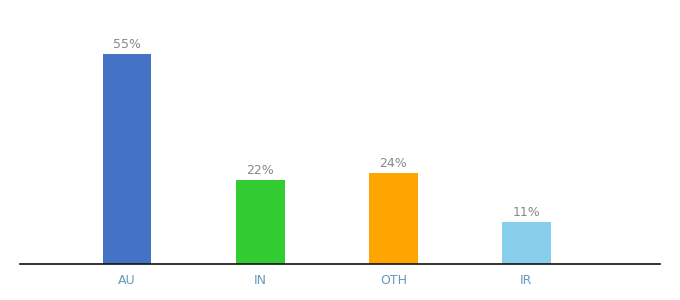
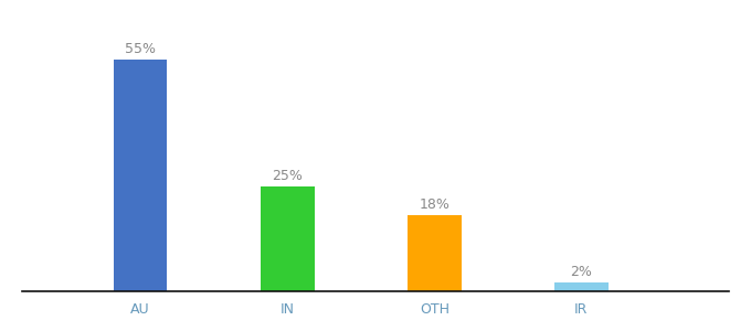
IN: 22% -> 25%
OTH: 24% -> 18%
IR: 11% -> 2%
